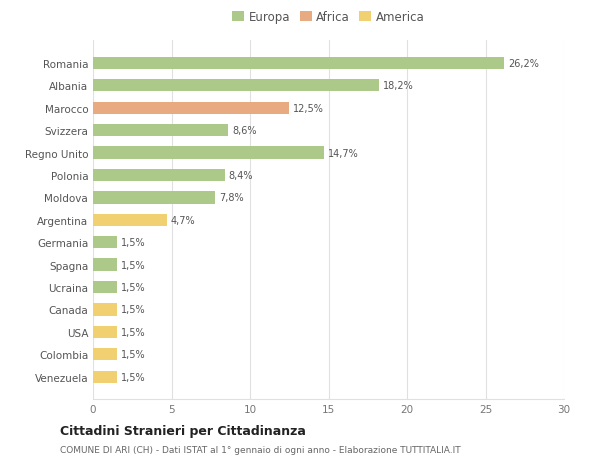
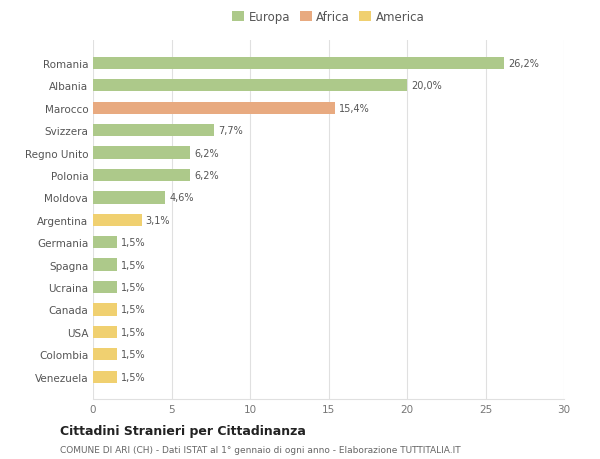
Albania: 18,2% -> 20,0%
Marocco: 12,5% -> 15,4%
Svizzera: 8,6% -> 7,7%
Regno Unito: 14,7% -> 6,2%
Polonia: 8,4% -> 6,2%
Moldova: 7,8% -> 4,6%
Argentina: 4,7% -> 3,1%
